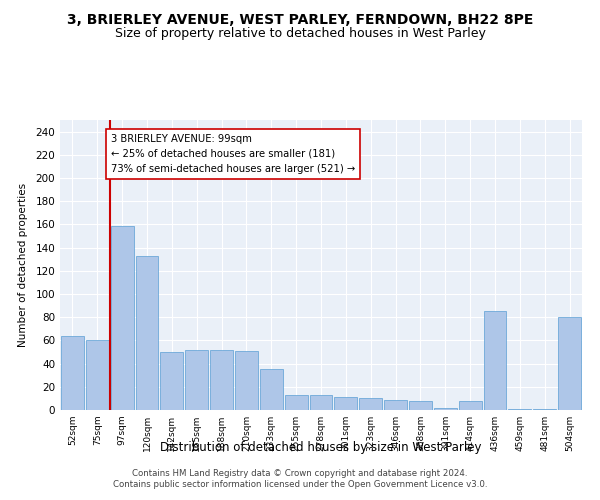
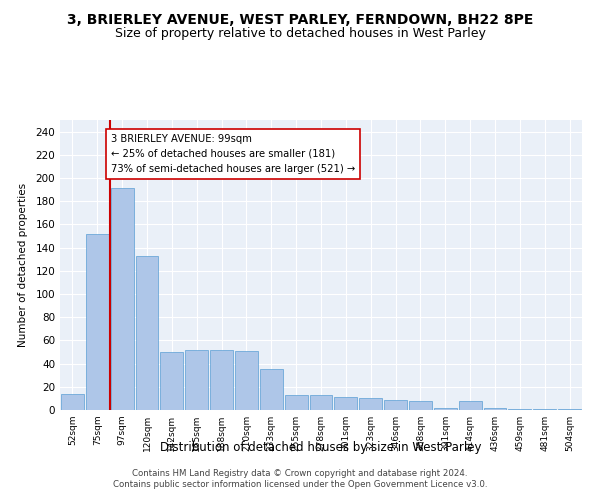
52sqm: 64 -> 14
75sqm: 60 -> 152
97sqm: 159 -> 191
436sqm: 85 -> 2
504sqm: 80 -> 1
